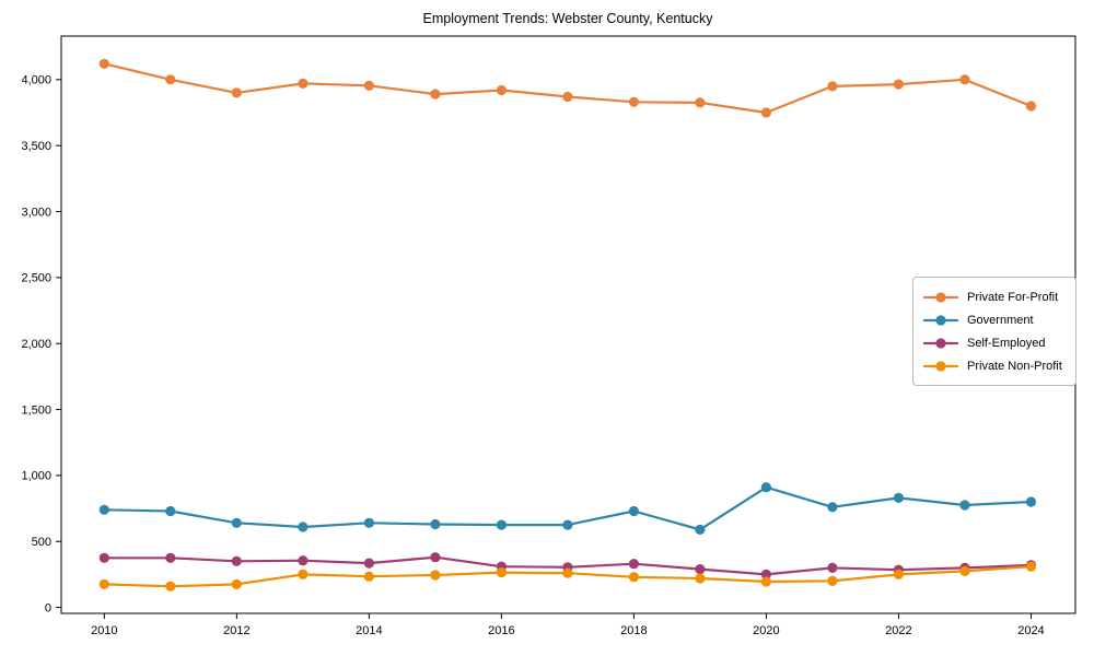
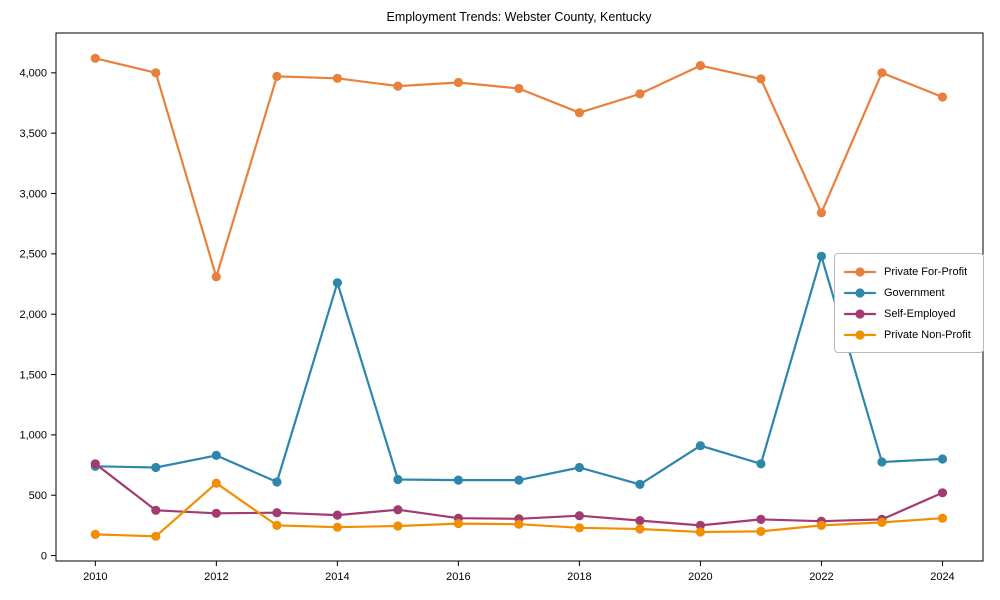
Self-Employed/2010: 380 -> 760
Private For-Profit/2012: 3900 -> 2310
Government/2012: 640 -> 830
Private Non-Profit/2012: 180 -> 600
Government/2014: 640 -> 2260
Private For-Profit/2018: 3830 -> 3670
Private For-Profit/2020: 3750 -> 4060
Private For-Profit/2022: 3960 -> 2840
Government/2022: 830 -> 2480
Self-Employed/2024: 320 -> 520
